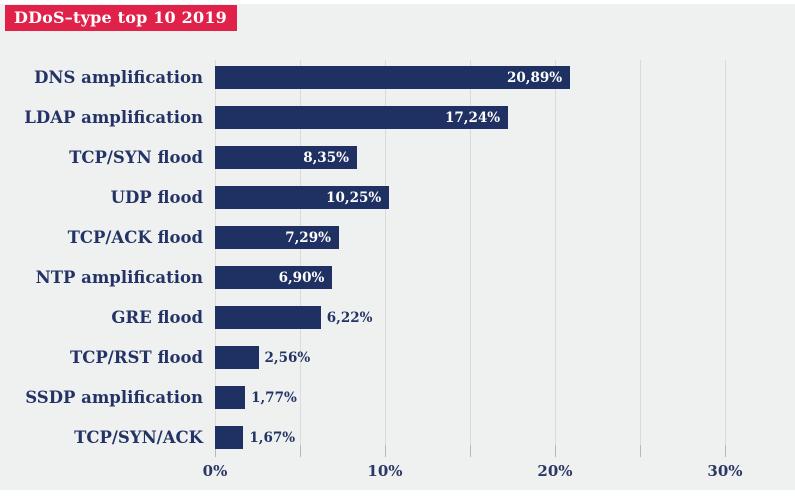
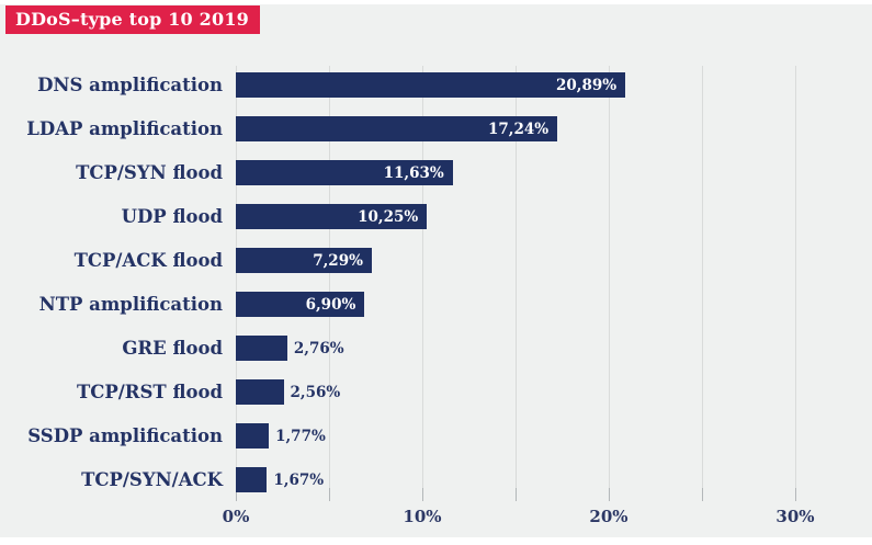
TCP/SYN flood: 8,35% -> 11,63%
GRE flood: 6,22% -> 2,76%
